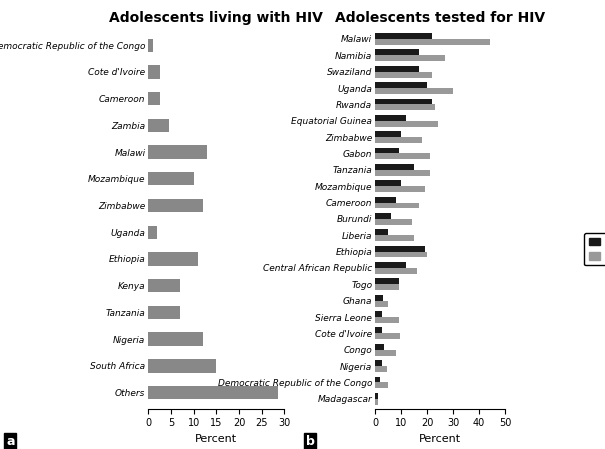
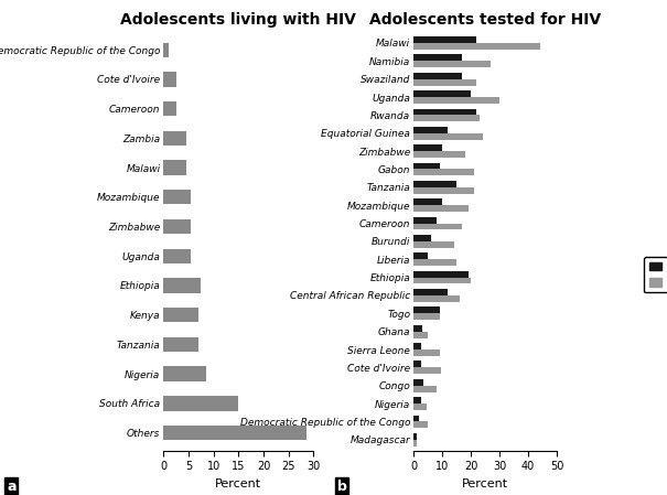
Adolescents living with HIV/Malawi: 13.0 -> 4.5
Adolescents living with HIV/Mozambique: 10.0 -> 5.5
Adolescents living with HIV/Zimbabwe: 12.0 -> 5.5
Adolescents living with HIV/Uganda: 2.0 -> 5.5
Adolescents living with HIV/Ethiopia: 11.0 -> 7.5
Adolescents living with HIV/Nigeria: 12.0 -> 8.5
